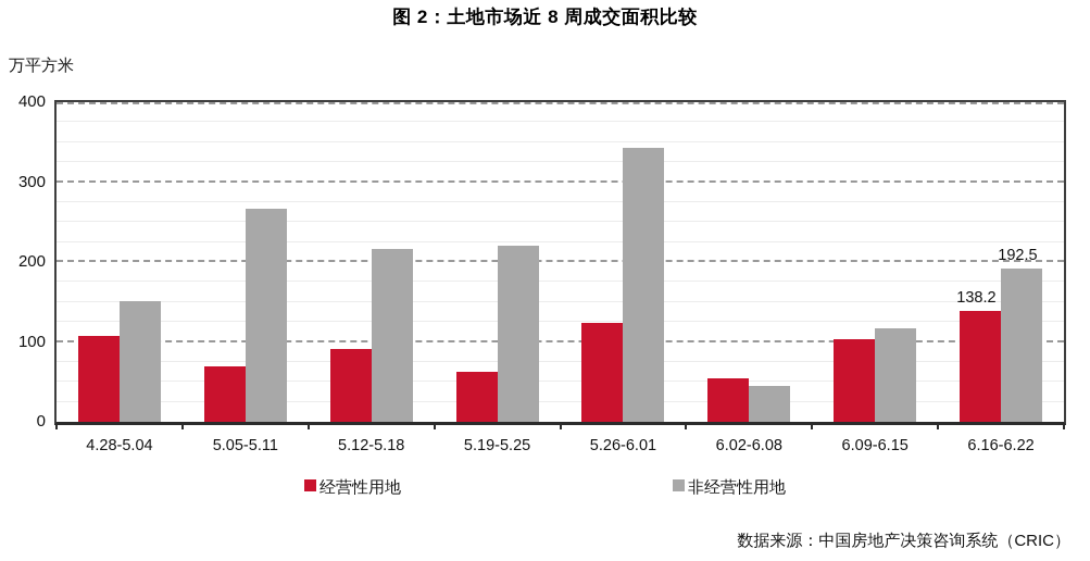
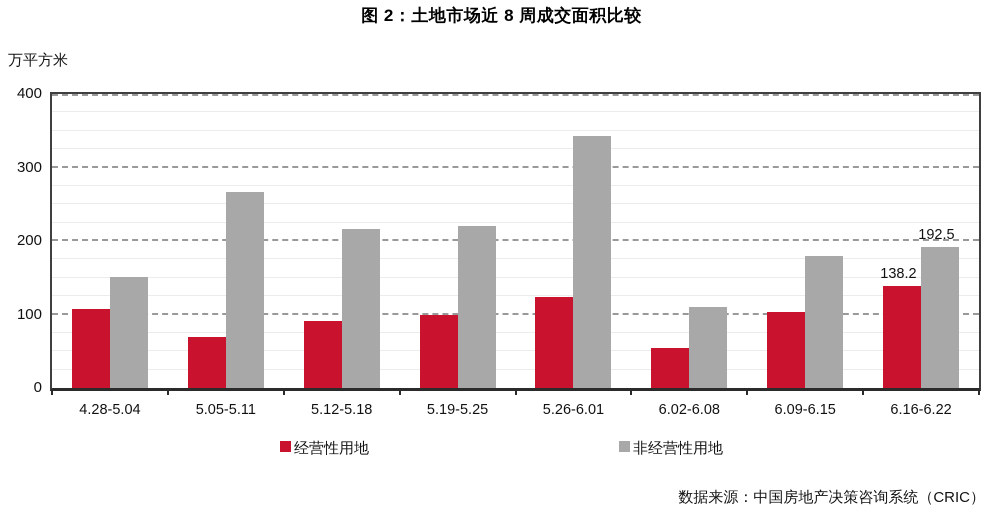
经营性用地/5.19-5.25: 60 -> 100
非经营性用地/6.02-6.08: 40 -> 110
非经营性用地/6.09-6.15: 120 -> 180
